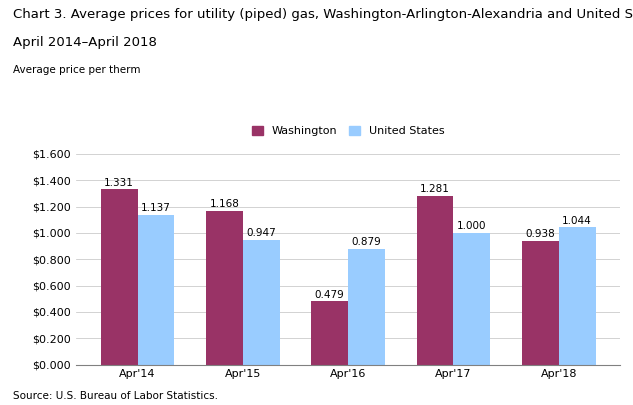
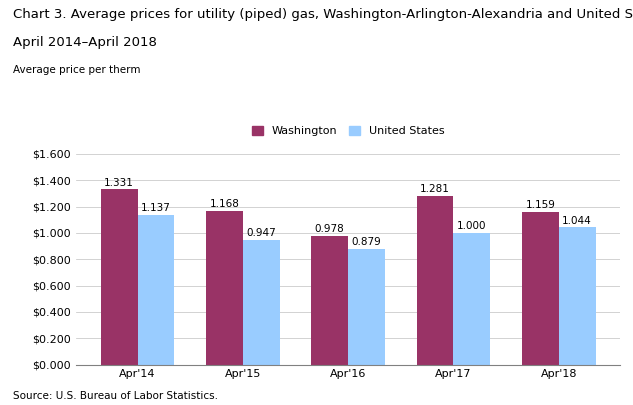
Washington/Apr'16: 0.479 -> 0.978
Washington/Apr'18: 0.938 -> 1.159
